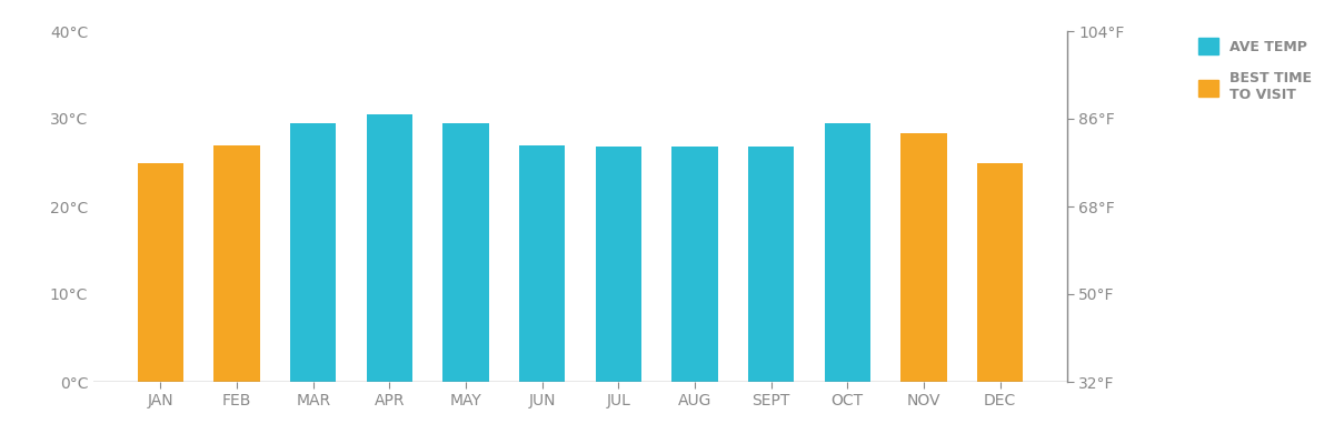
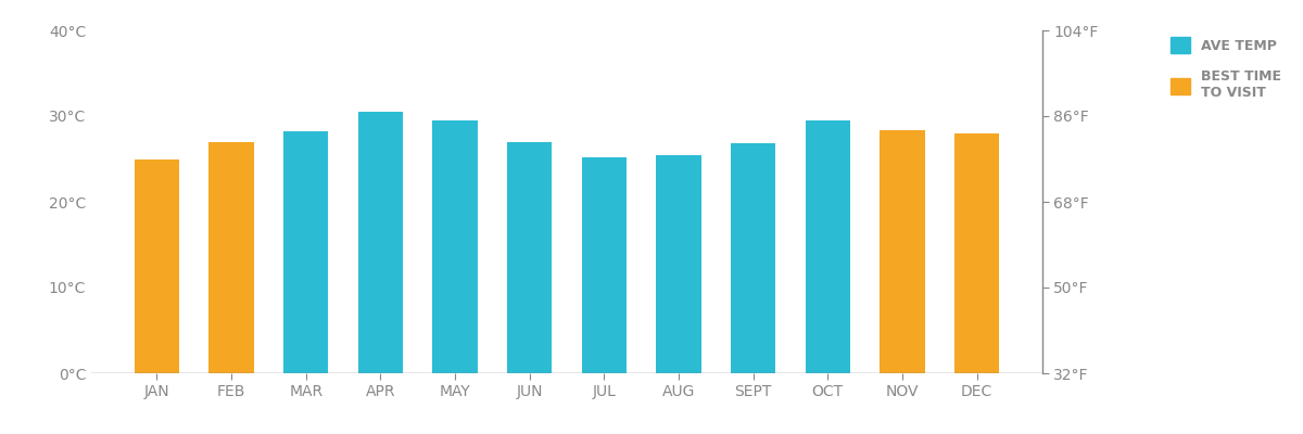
MAR: 29.5°C -> 28.2°C
JUL: 26.8°C -> 25.2°C
AUG: 26.8°C -> 25.4°C
DEC: 25.0°C -> 28.0°C
